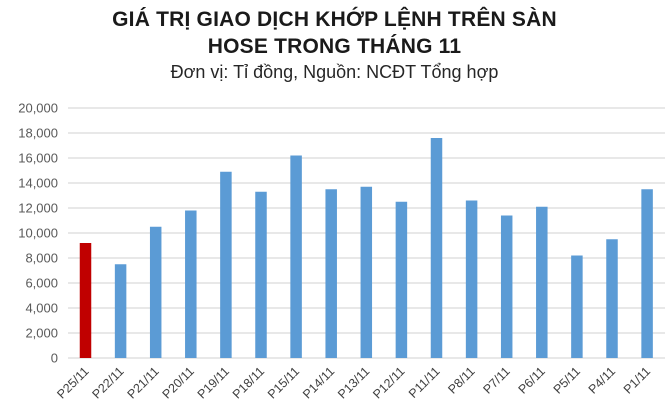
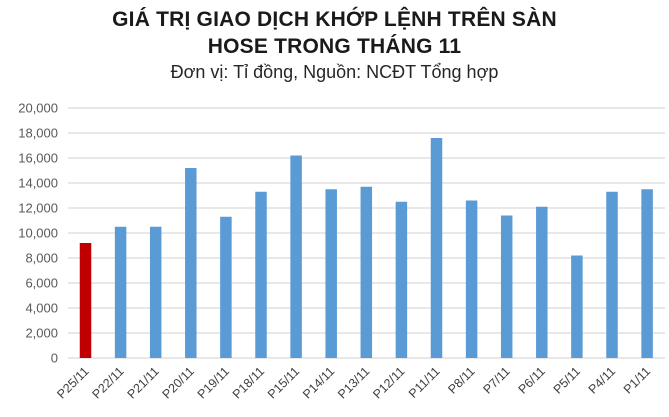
P22/11: 7500 -> 10500
P20/11: 11800 -> 15200
P19/11: 14900 -> 11300
P4/11: 9500 -> 13300
